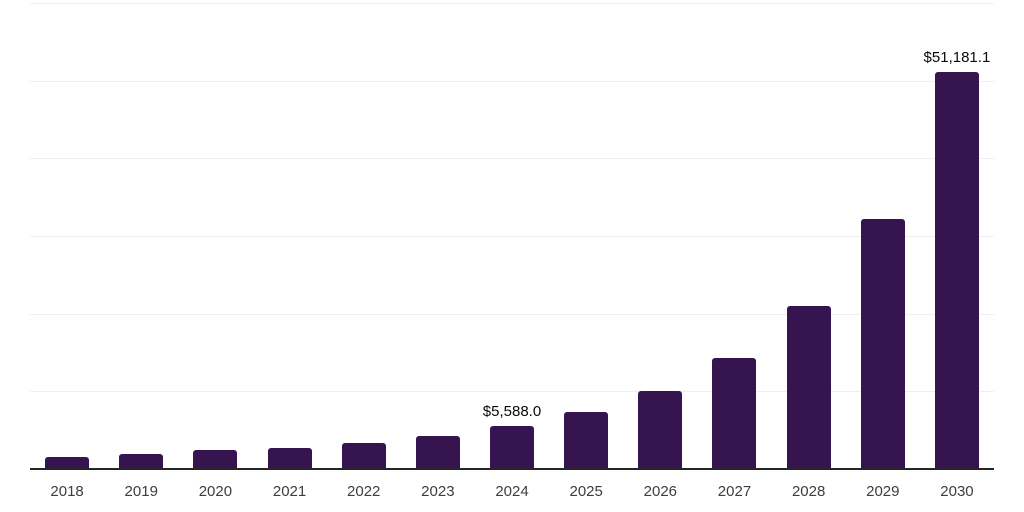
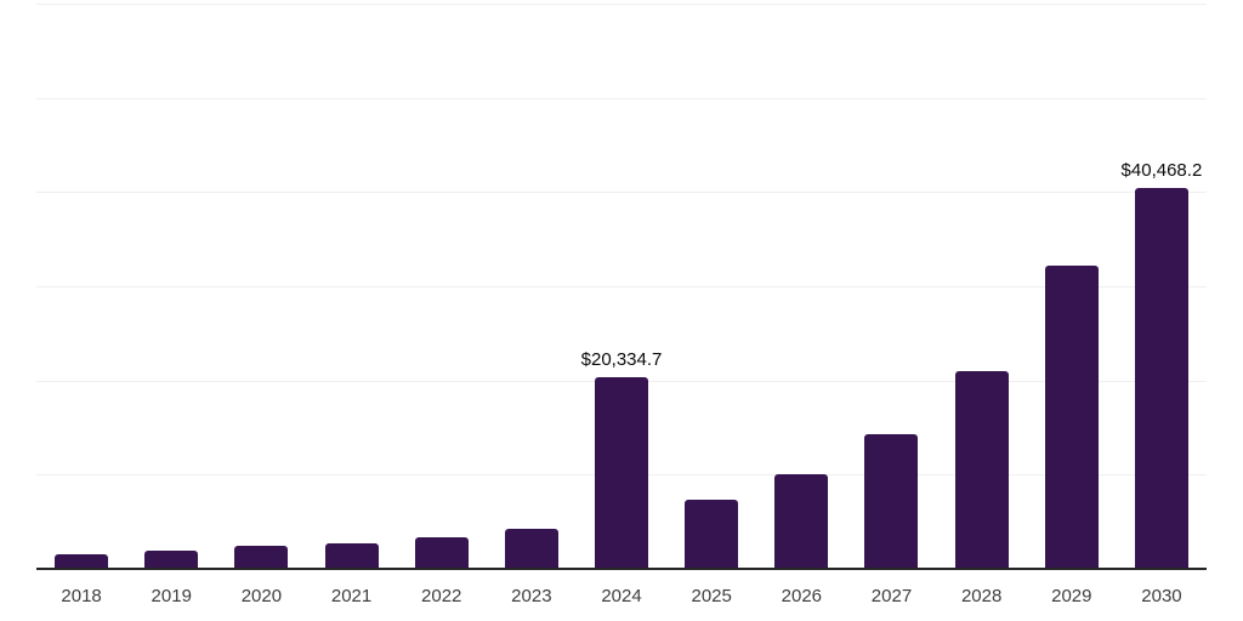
2024: $5,588.0 -> $20,334.7
2030: $51,181.1 -> $40,468.2
